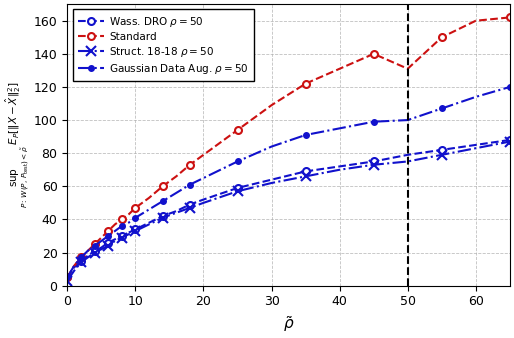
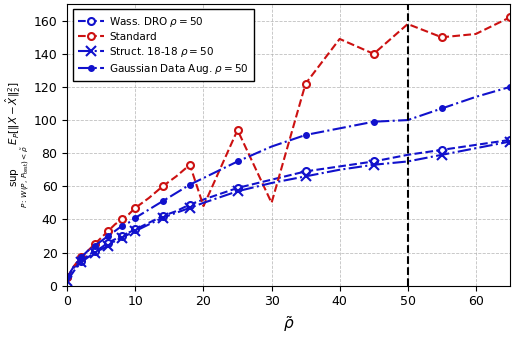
Standard/20: 79 -> 48
Standard/30: 109 -> 50
Standard/40: 131 -> 149
Standard/50: 131 -> 158
Standard/60: 160 -> 152
